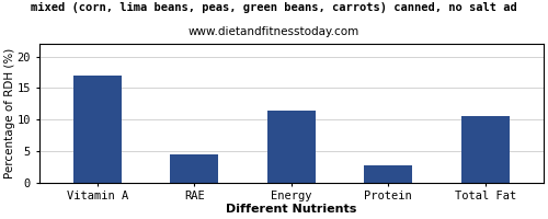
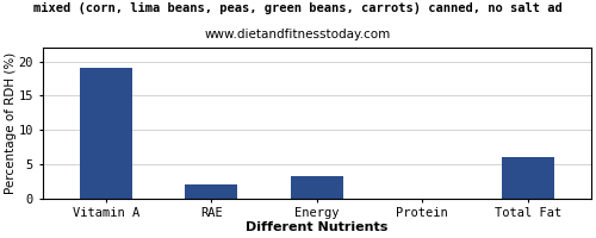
Vitamin A: 17.0 -> 19.0
RAE: 4.4 -> 2.0
Energy: 11.4 -> 3.2
Protein: 2.8 -> 0.1
Total Fat: 10.6 -> 6.0
